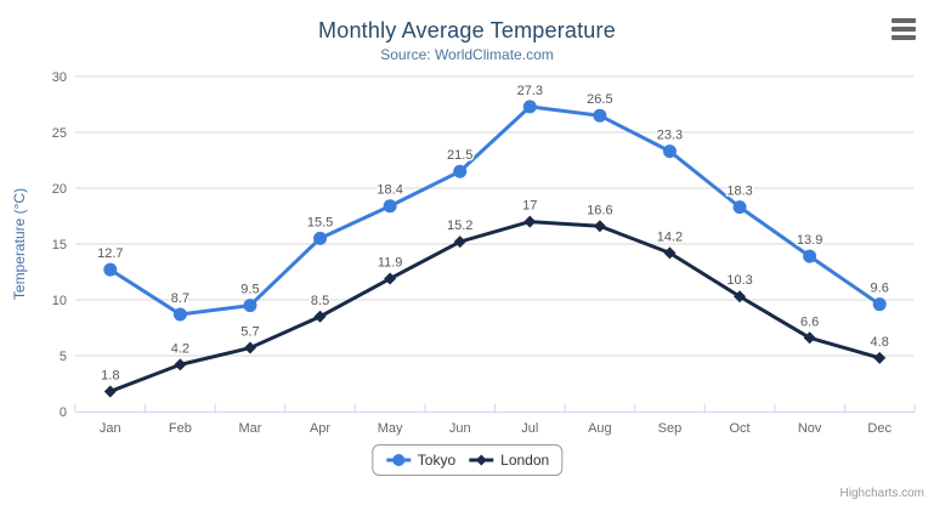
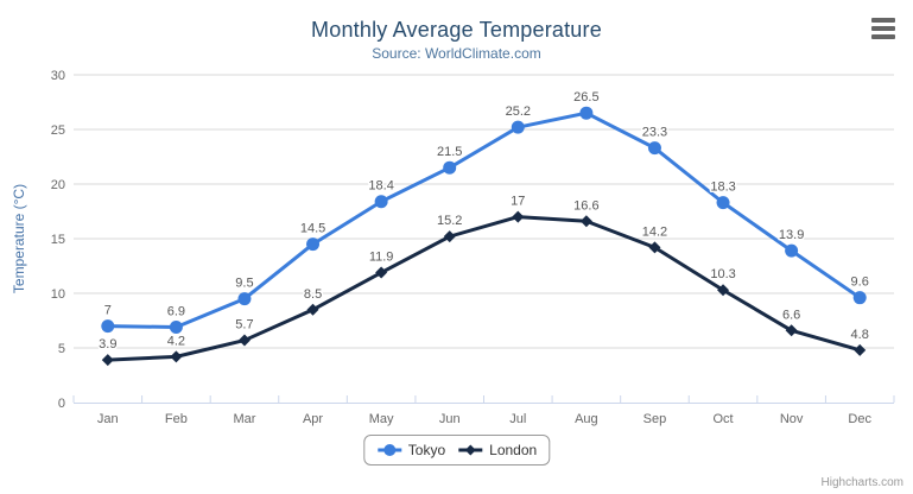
Tokyo/Jan: 12.7 -> 7
London/Jan: 1.8 -> 3.9
Tokyo/Feb: 8.7 -> 6.9
Tokyo/Apr: 15.5 -> 14.5
Tokyo/Jul: 27.3 -> 25.2
